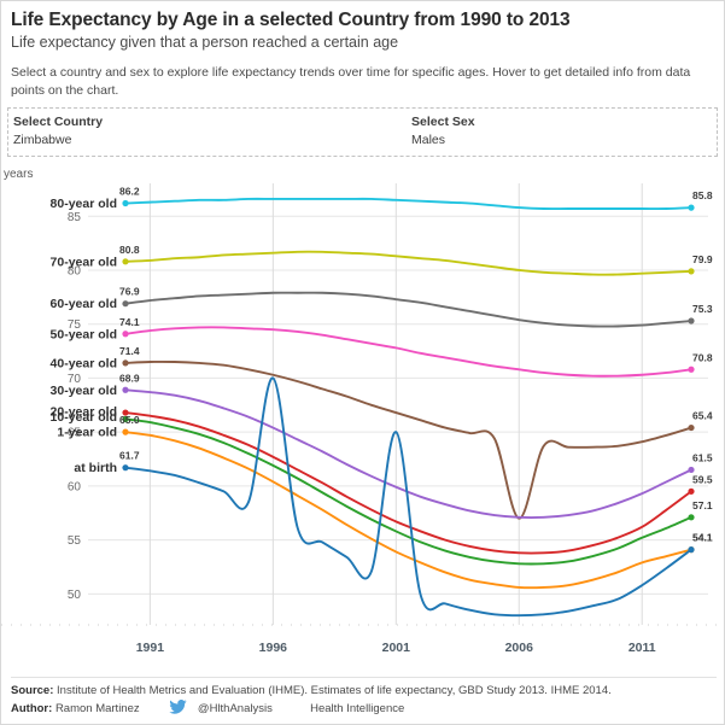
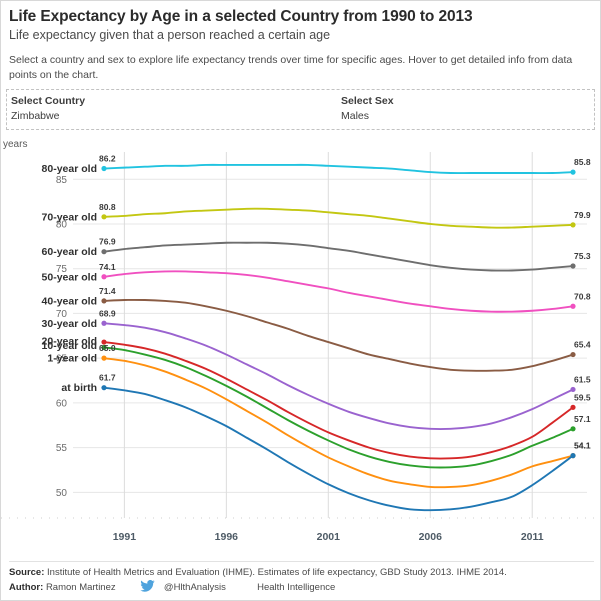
at birth/1996: 70 -> 57
at birth/2001: 65 -> 51
40-year old/2006: 57 -> 64
